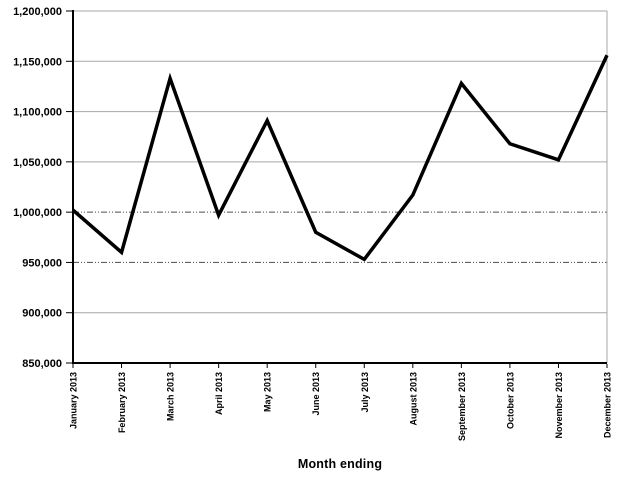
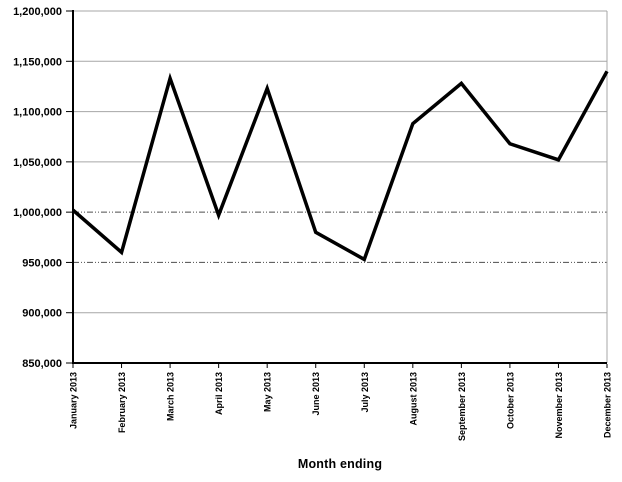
May 2013: 1091000 -> 1123000
August 2013: 1017000 -> 1088000
December 2013: 1156000 -> 1140000
